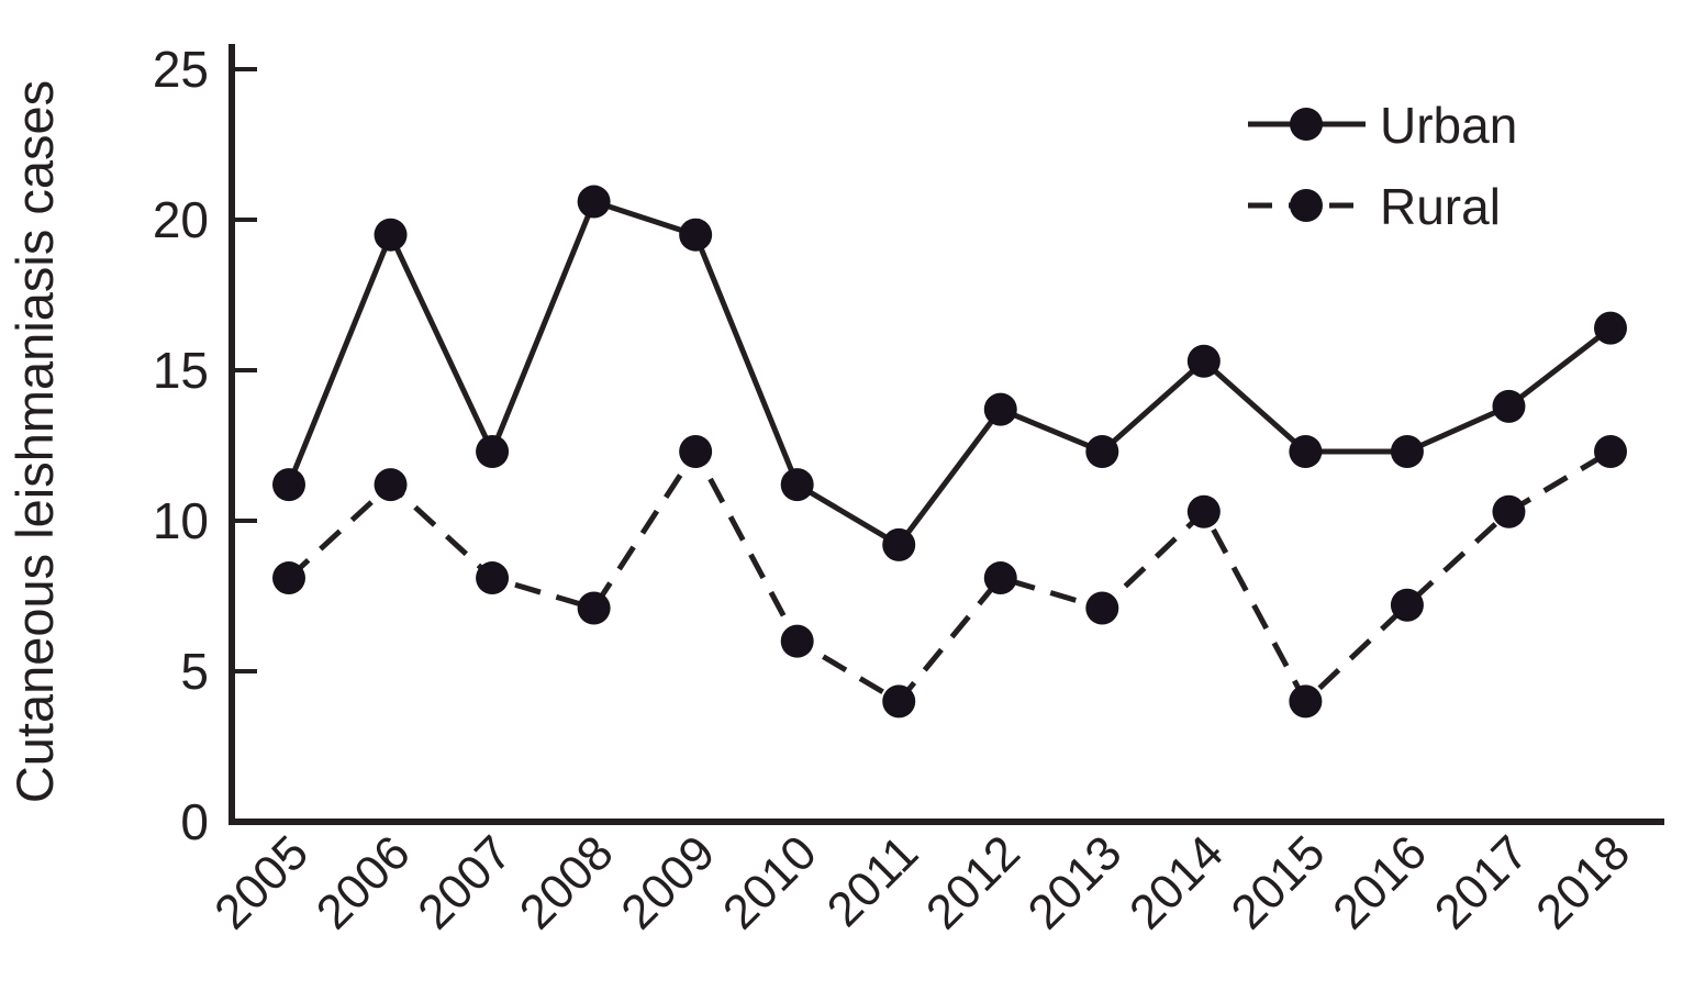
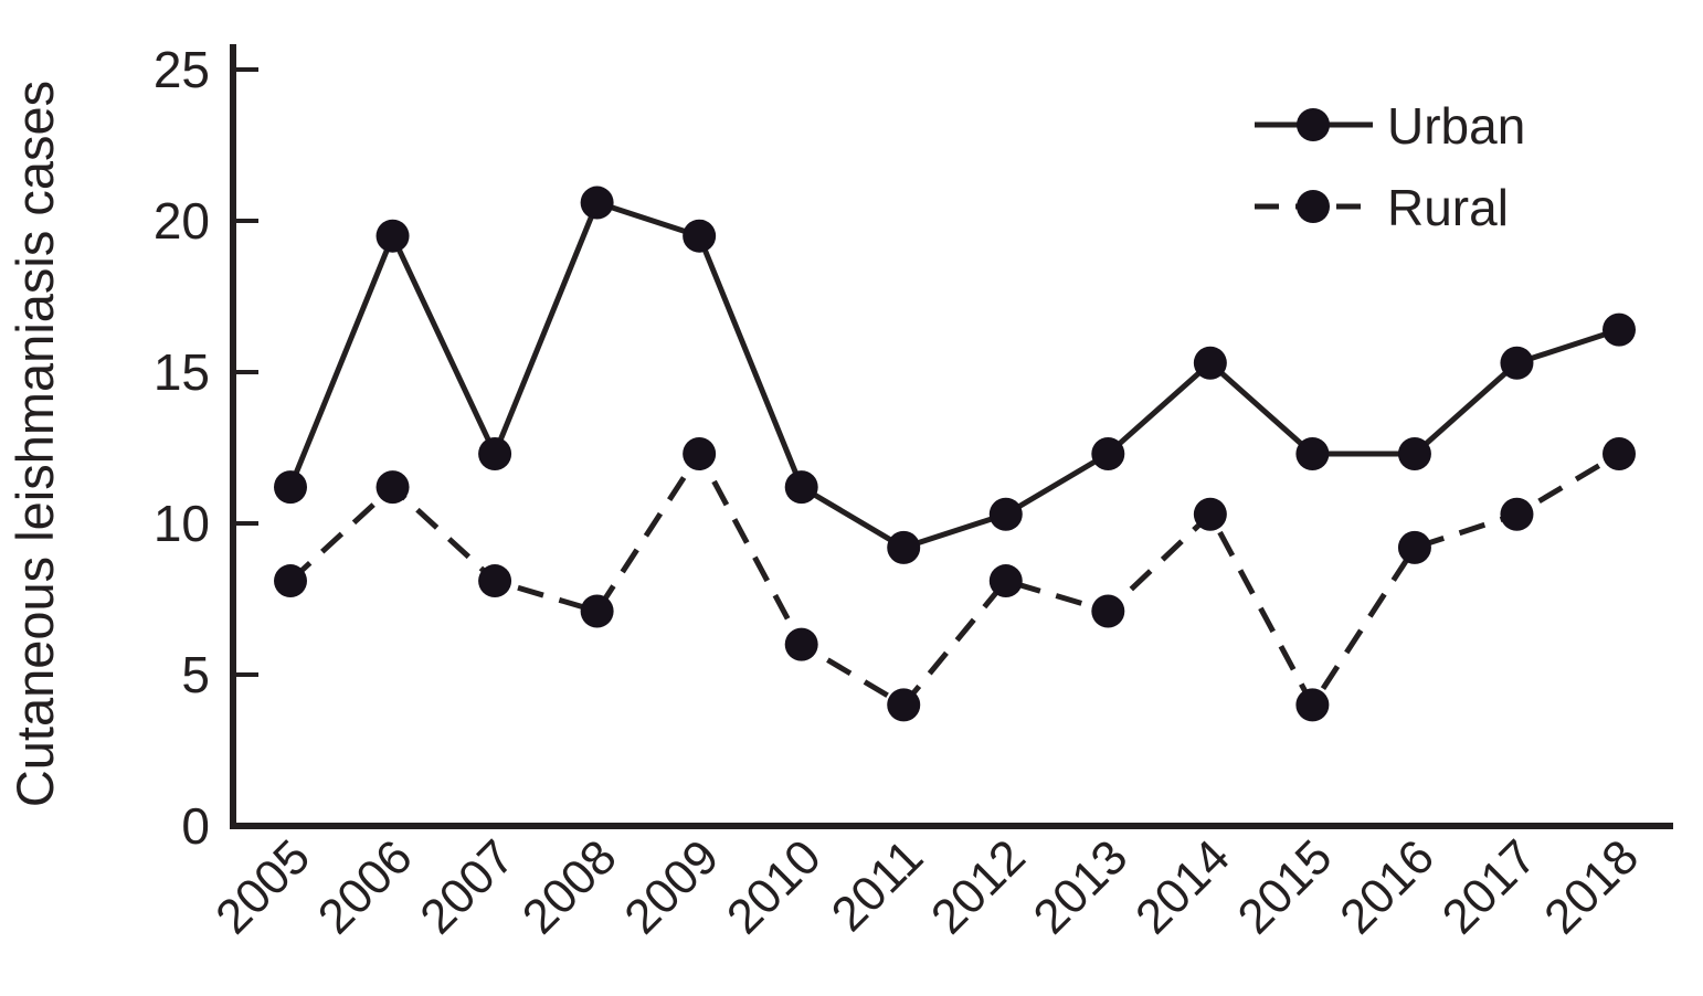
Urban/2012: 13.7 -> 10.3
Rural/2016: 7.2 -> 9.2
Urban/2017: 13.8 -> 15.3
